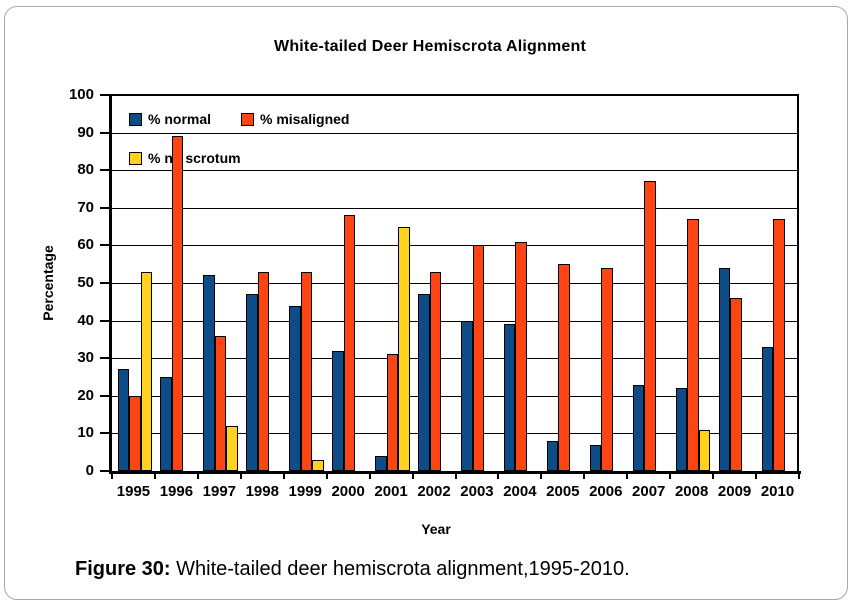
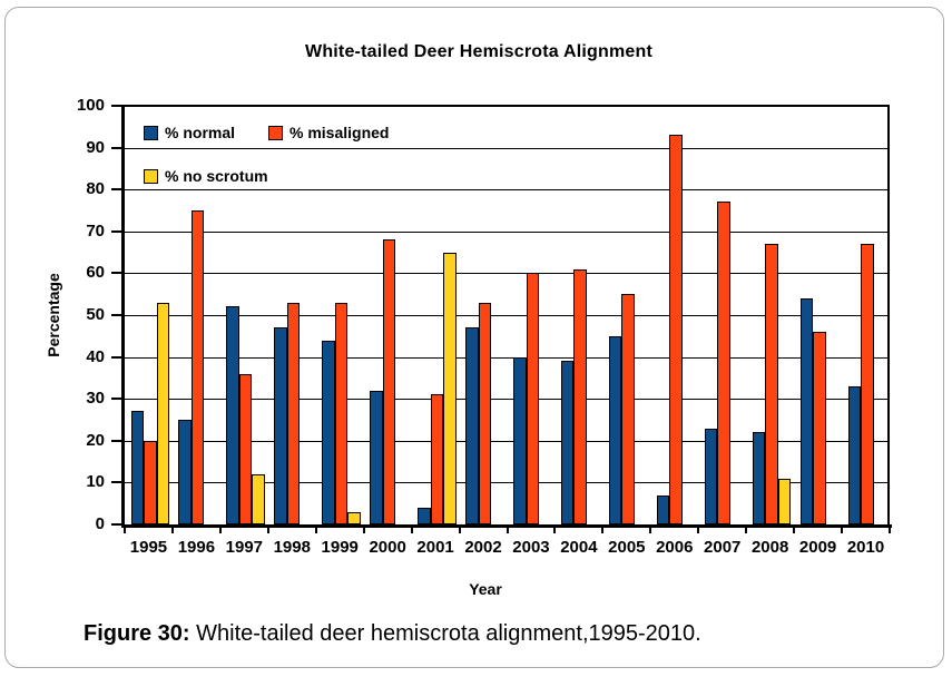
% misaligned/1996: 89 -> 75
% normal/2005: 8 -> 45
% misaligned/2006: 54 -> 93
